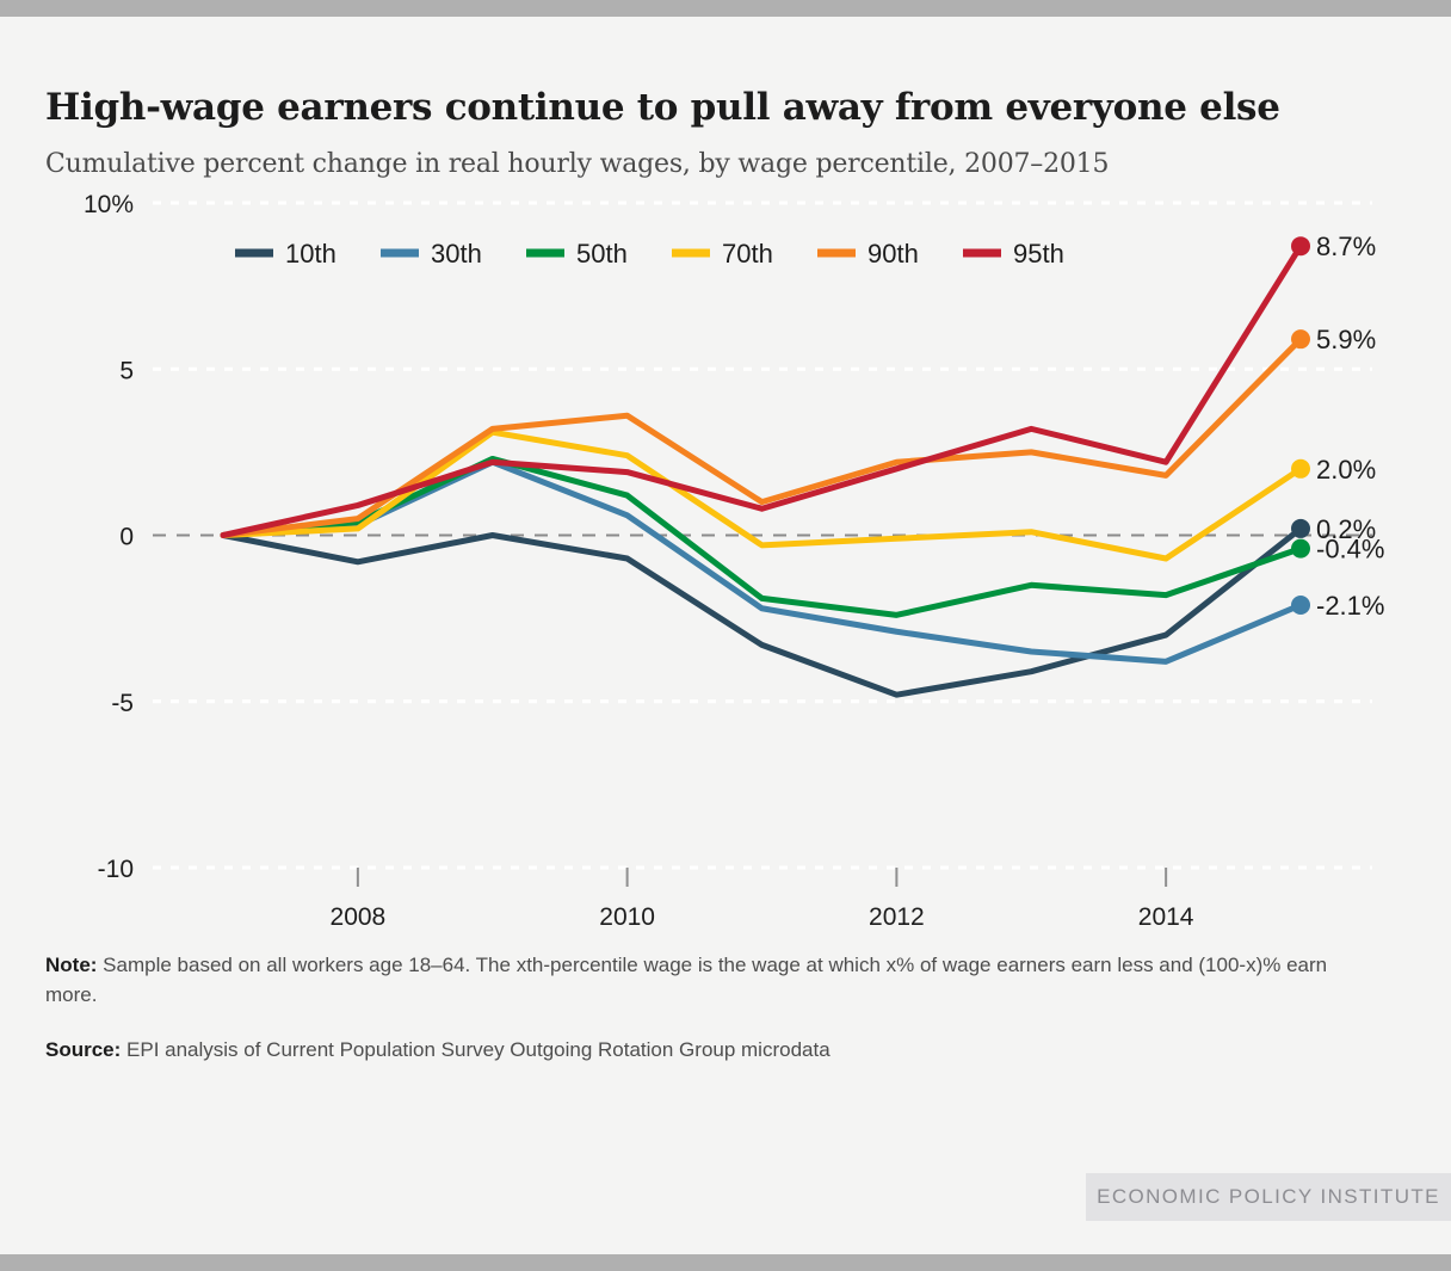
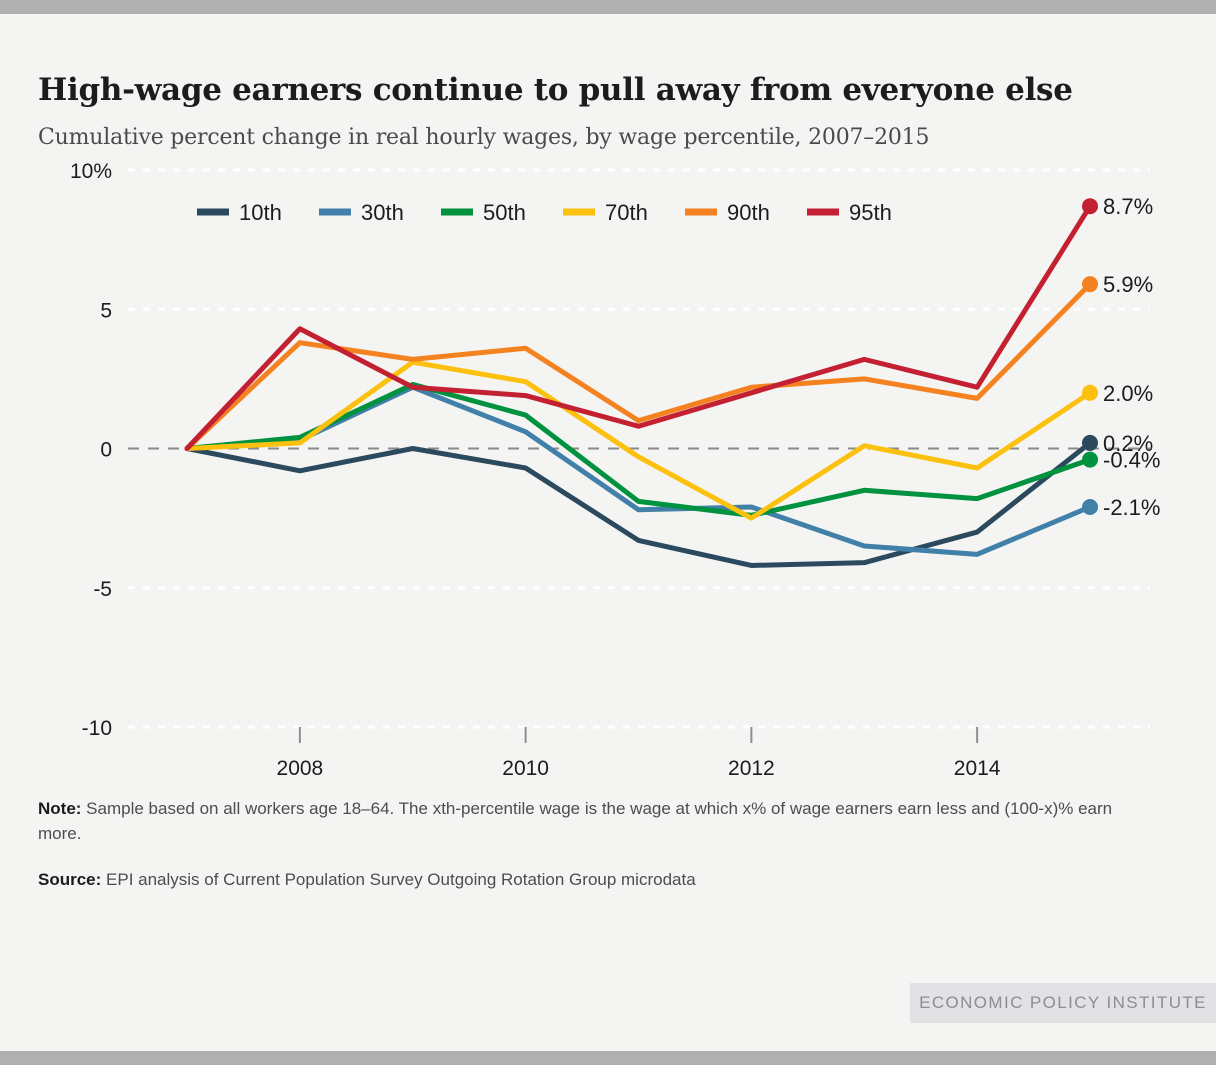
90th/2008: 0.5% -> 3.8%
95th/2008: 0.9% -> 4.3%
10th/2012: -4.8% -> -4.2%
30th/2012: -2.9% -> -2.1%
70th/2012: -0.1% -> -2.5%
